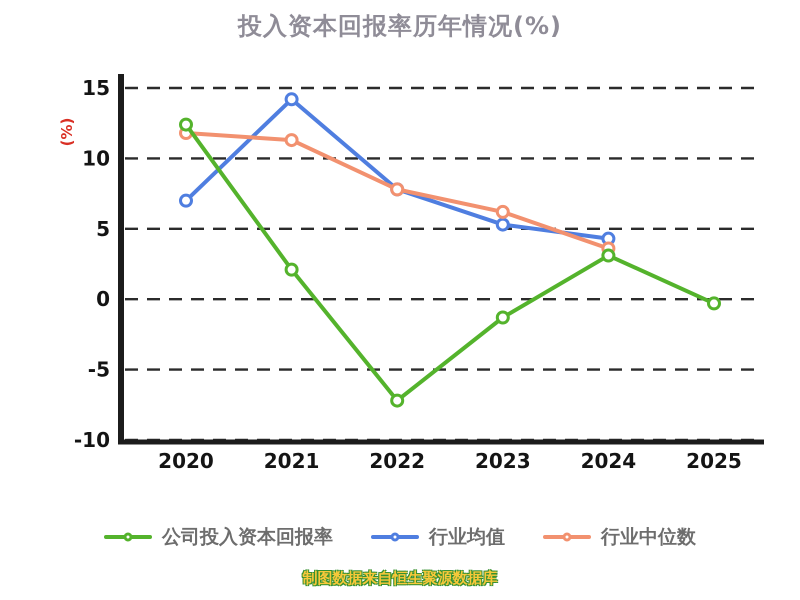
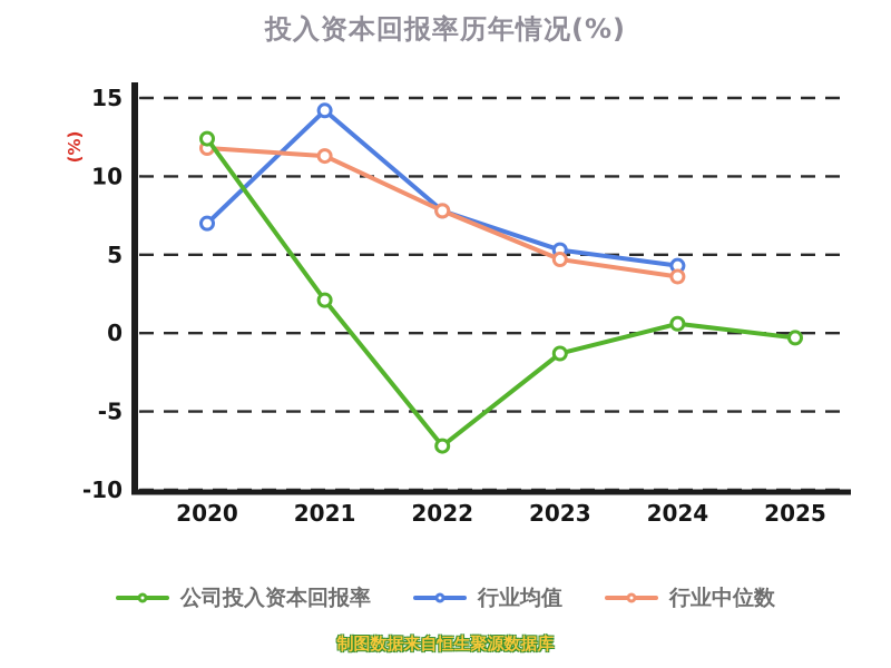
行业中位数/2023: 6.2 -> 4.7
公司投入资本回报率/2024: 3.1 -> 0.6
